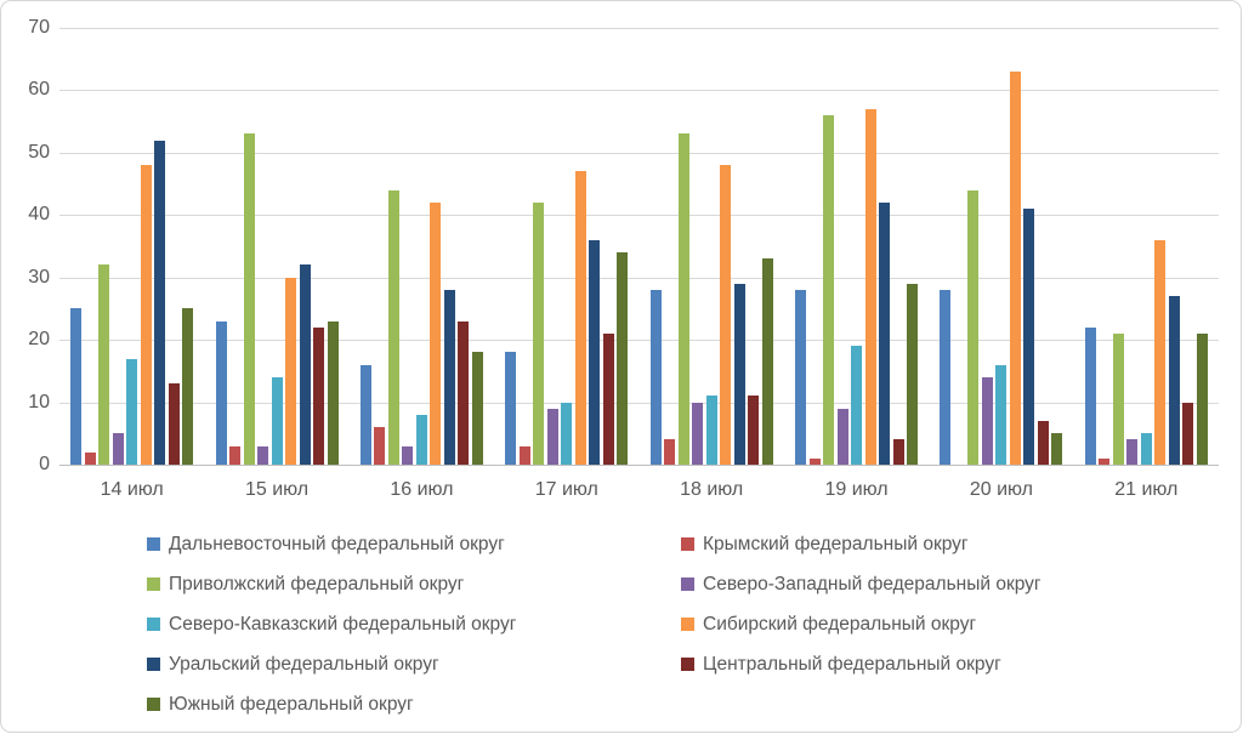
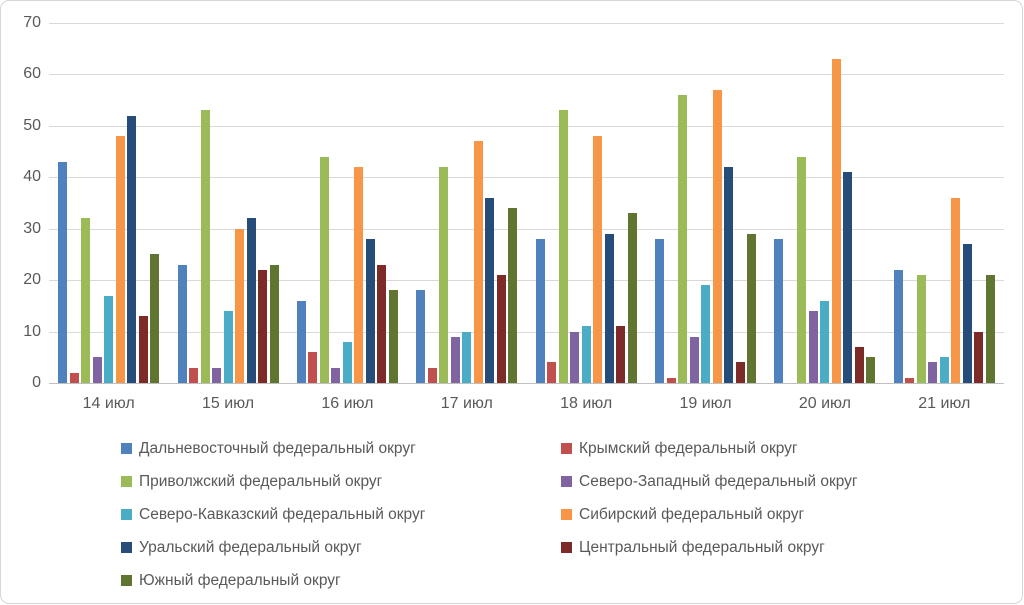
Дальневосточный федеральный округ/14 июл: 25 -> 43
